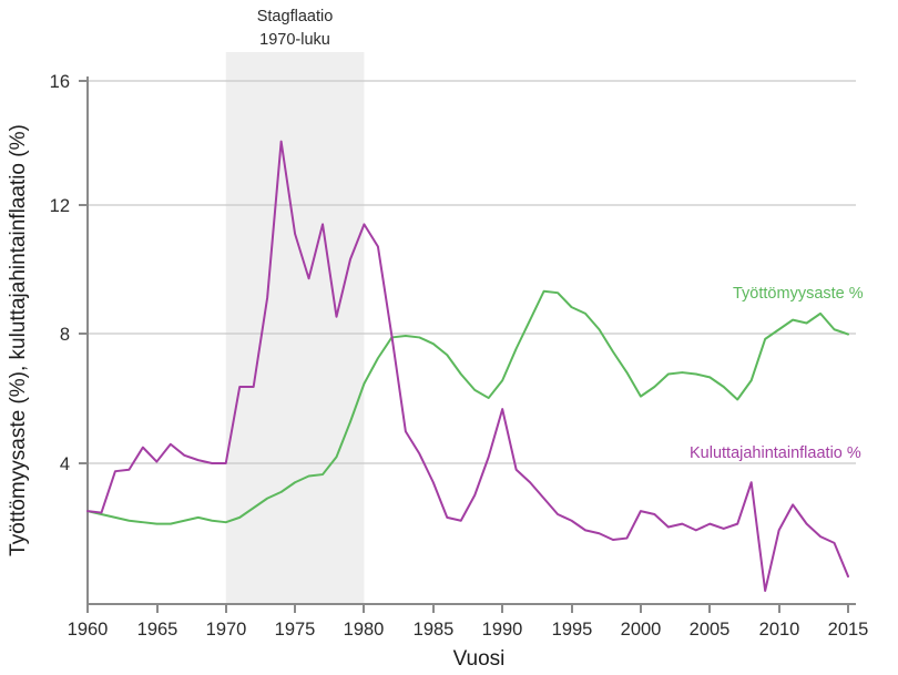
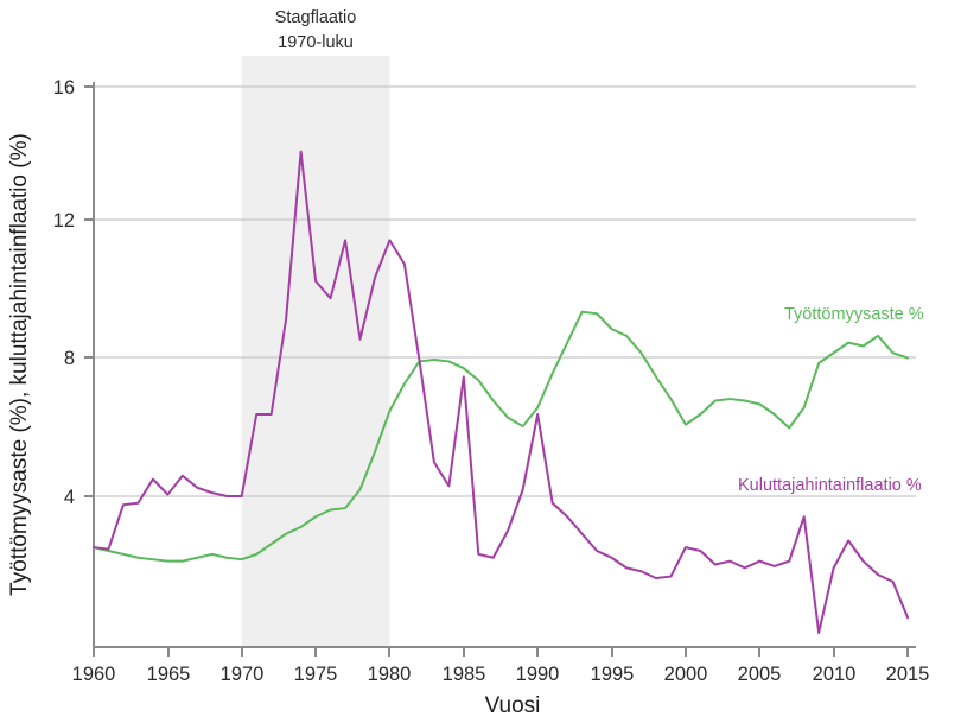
Kuluttajahintainflaatio %/1975: 11.2 -> 10.3
Kuluttajahintainflaatio %/1985: 3.4 -> 7.5
Kuluttajahintainflaatio %/1990: 5.7 -> 6.4
